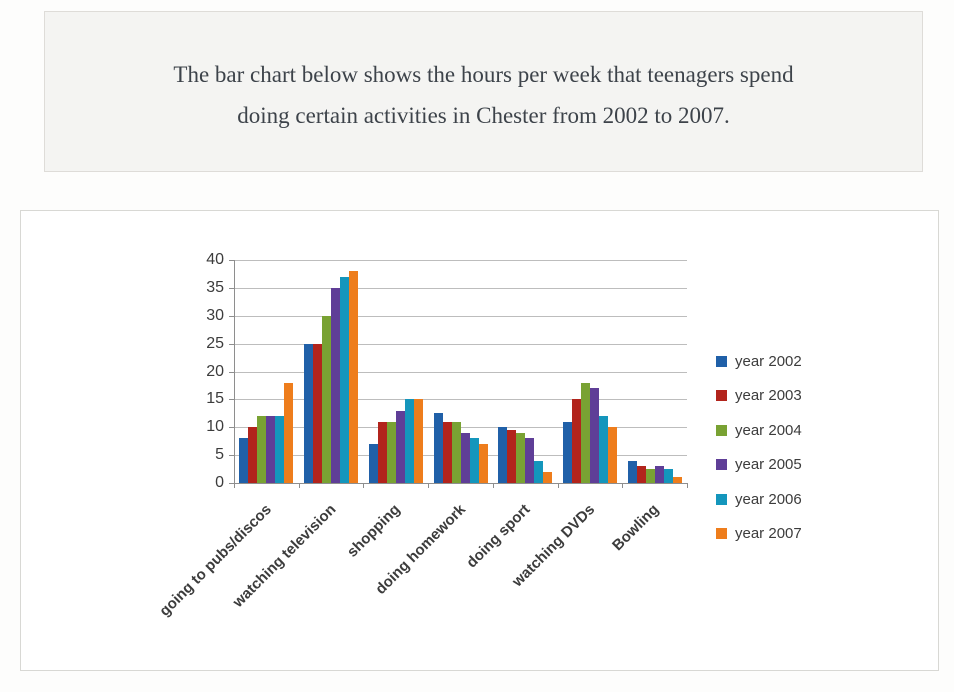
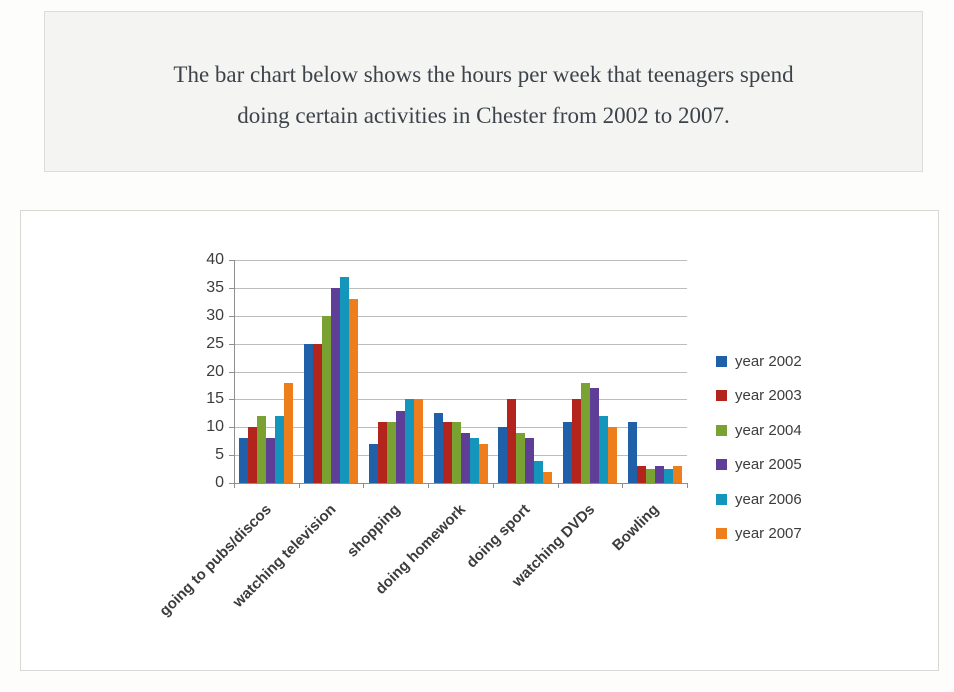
year 2005/going to pubs/discos: 12 -> 8
year 2007/watching television: 38 -> 33
year 2003/doing sport: 10 -> 15
year 2002/Bowling: 4 -> 11
year 2007/Bowling: 1 -> 3
